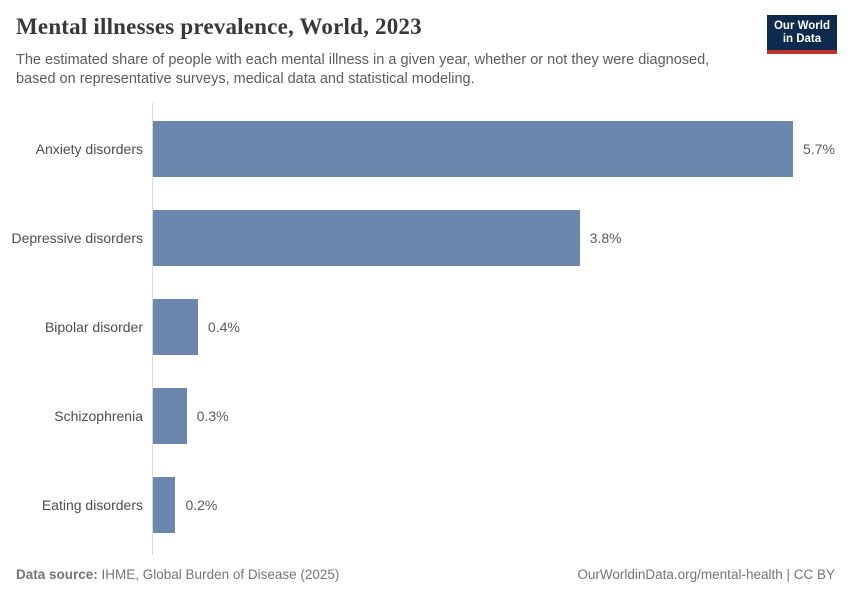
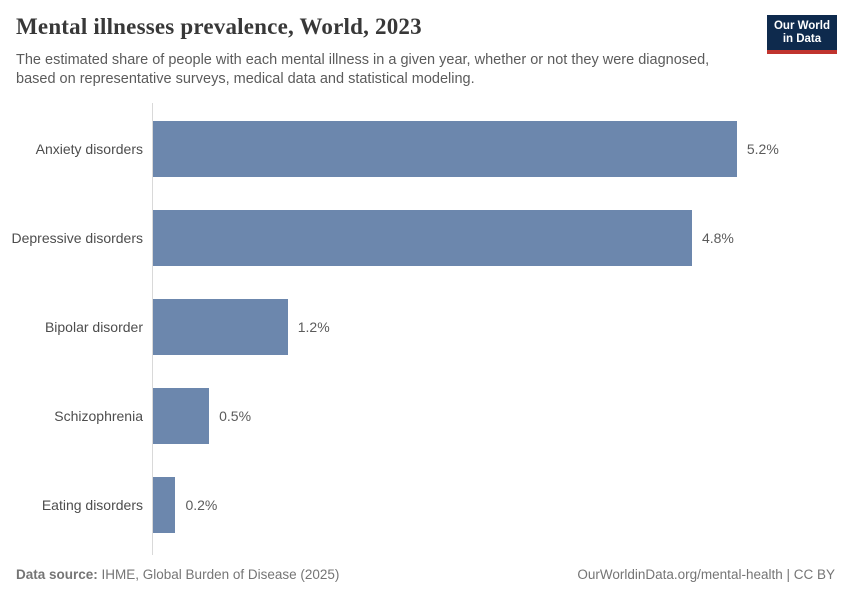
Anxiety disorders: 5.7% -> 5.2%
Depressive disorders: 3.8% -> 4.8%
Bipolar disorder: 0.4% -> 1.2%
Schizophrenia: 0.3% -> 0.5%
